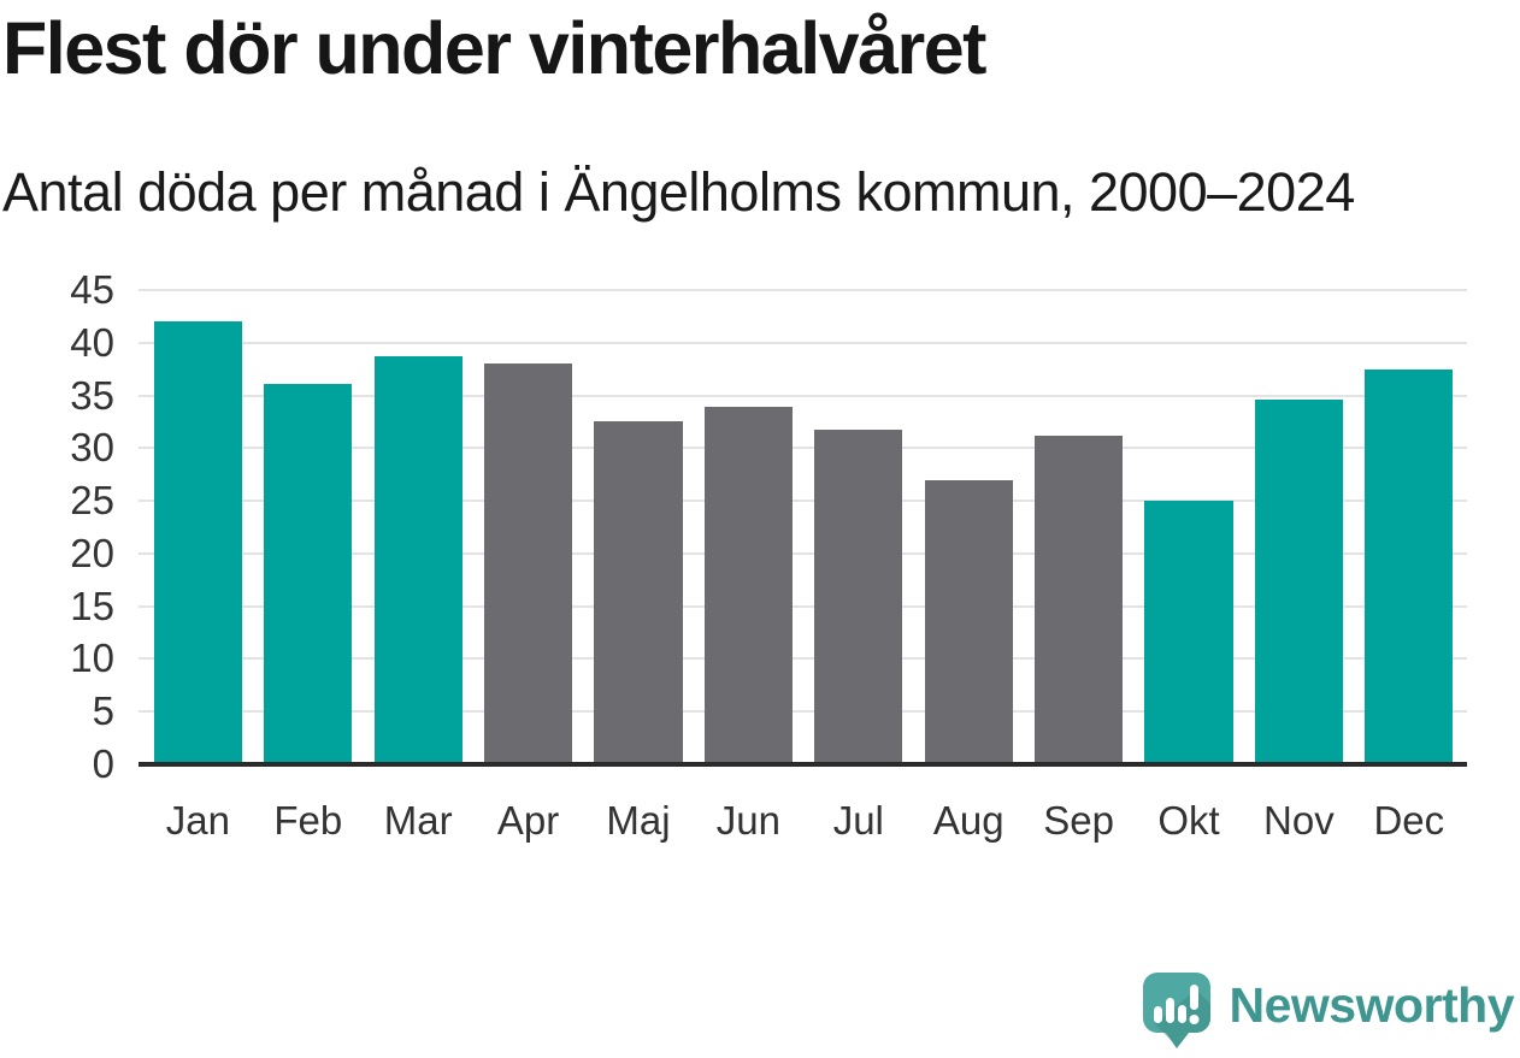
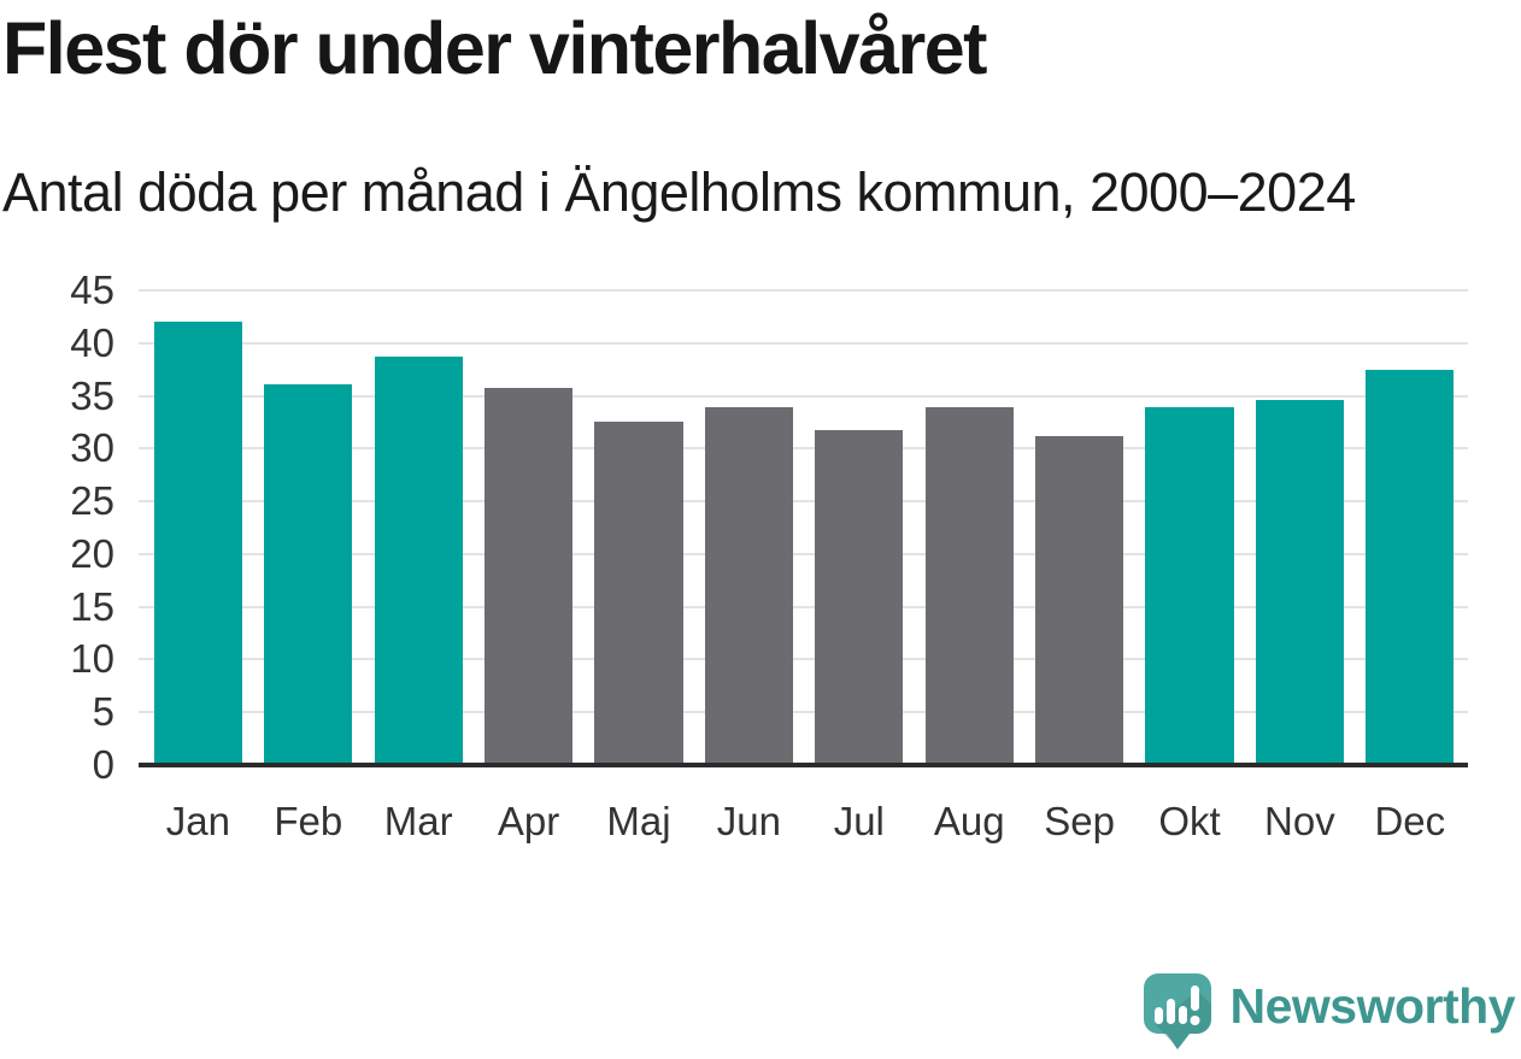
Apr: 38 -> 36
Aug: 27 -> 34
Okt: 25 -> 34
